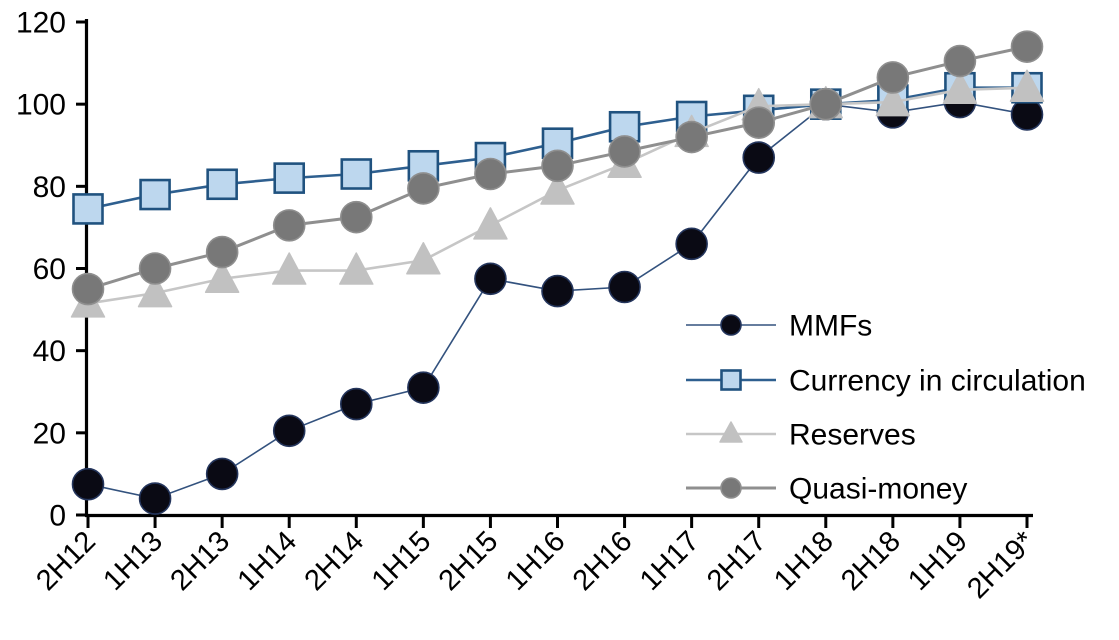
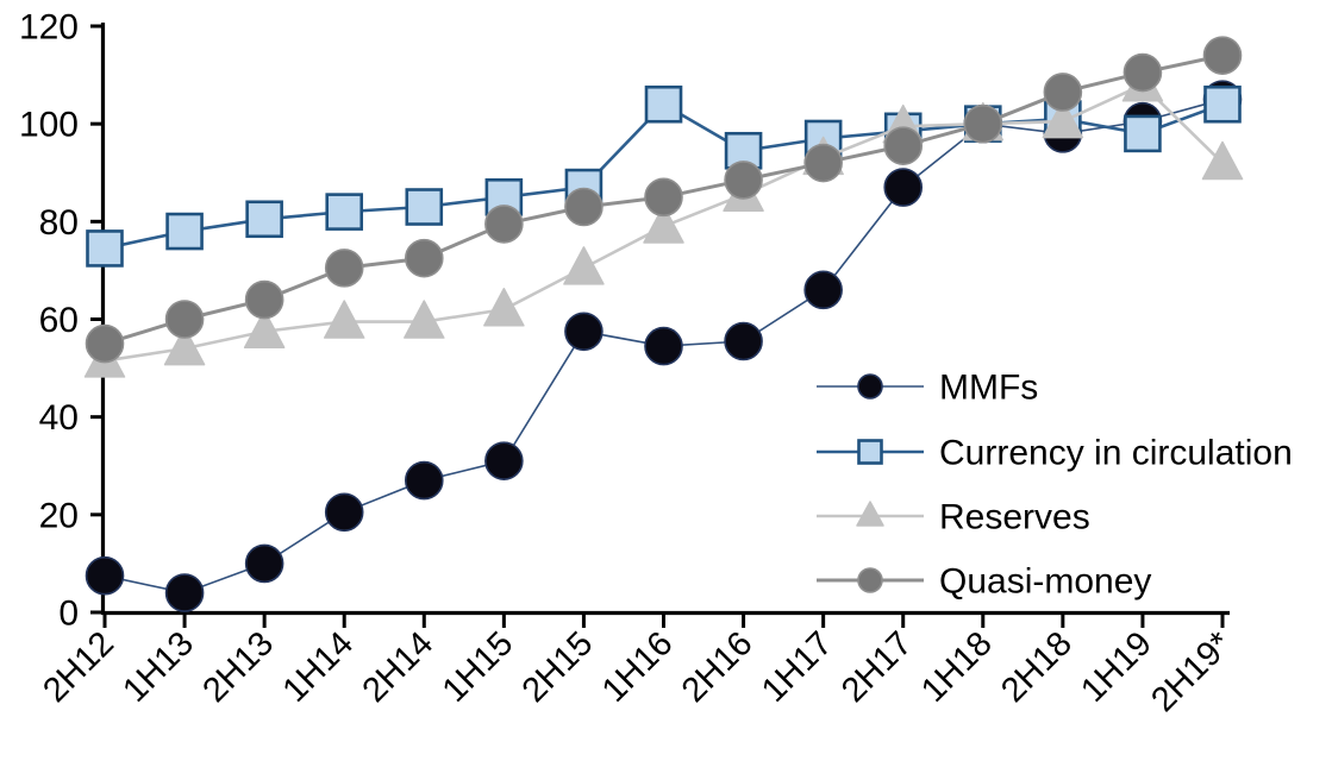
Currency in circulation/1H16: 90 -> 104
Currency in circulation/1H19: 104 -> 98
Reserves/1H19: 104 -> 108
MMFs/2H19*: 98 -> 105
Reserves/2H19*: 104 -> 92
